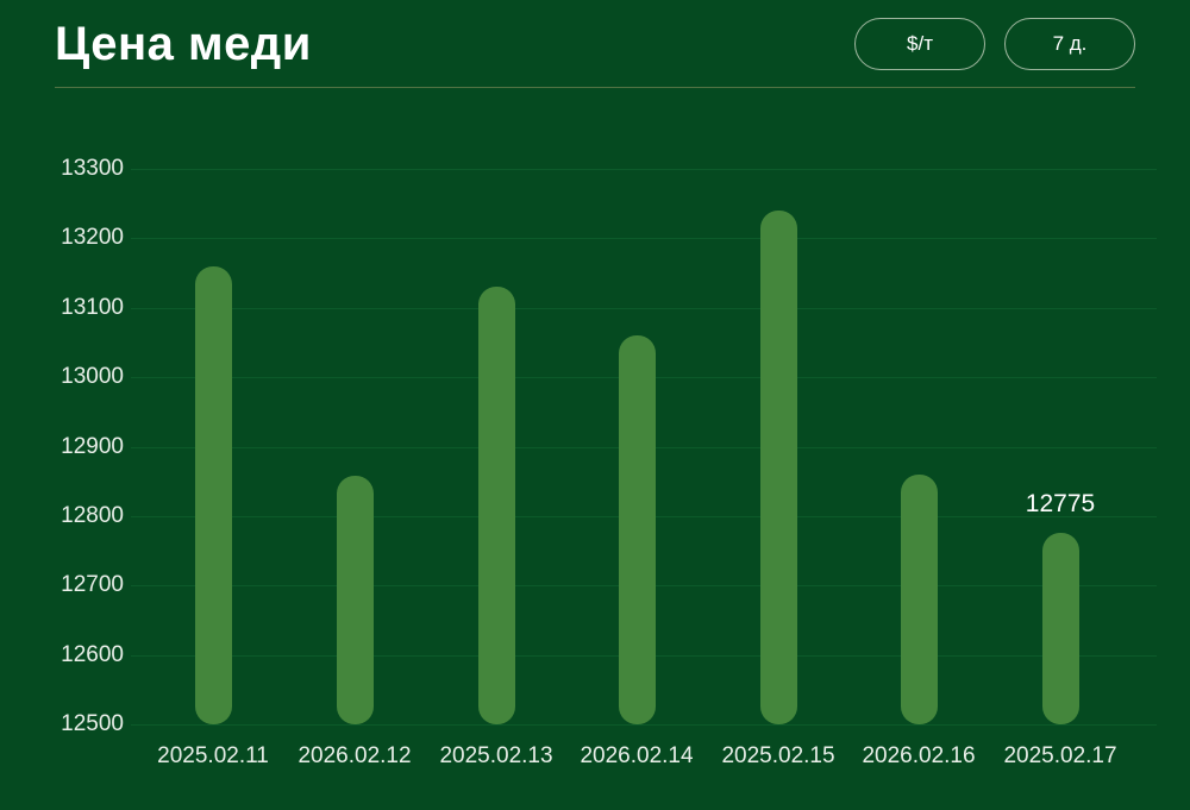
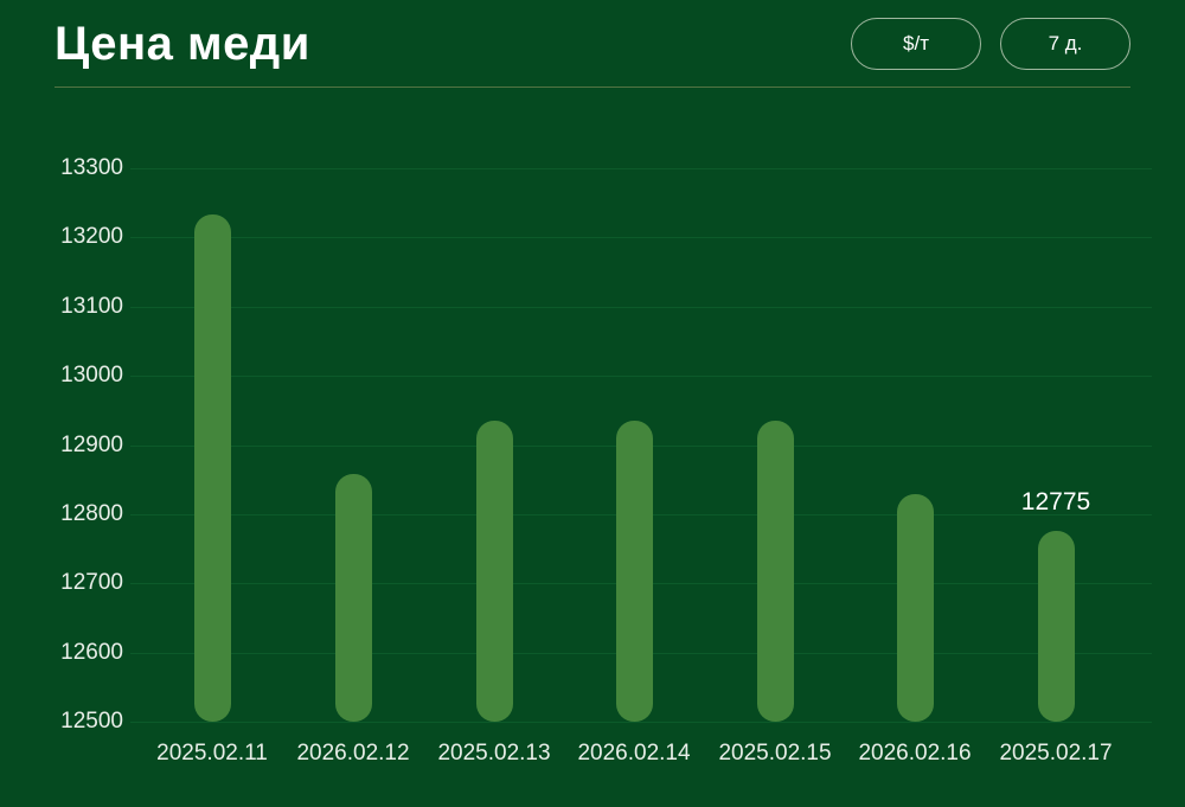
2025.02.11: 13160 -> 13230
2025.02.13: 13130 -> 12940
2026.02.14: 13060 -> 12940
2025.02.15: 13240 -> 12940
2026.02.16: 12860 -> 12830
